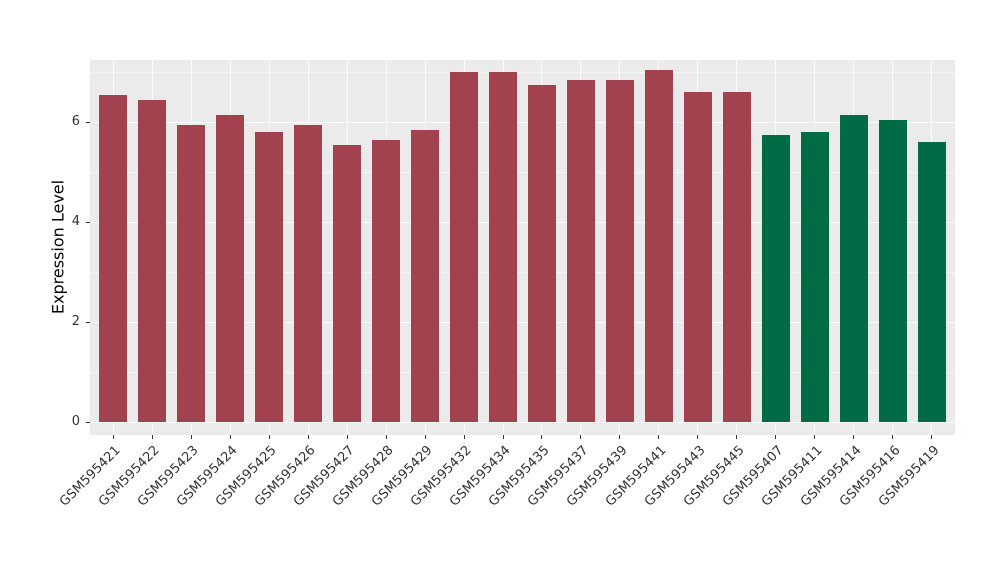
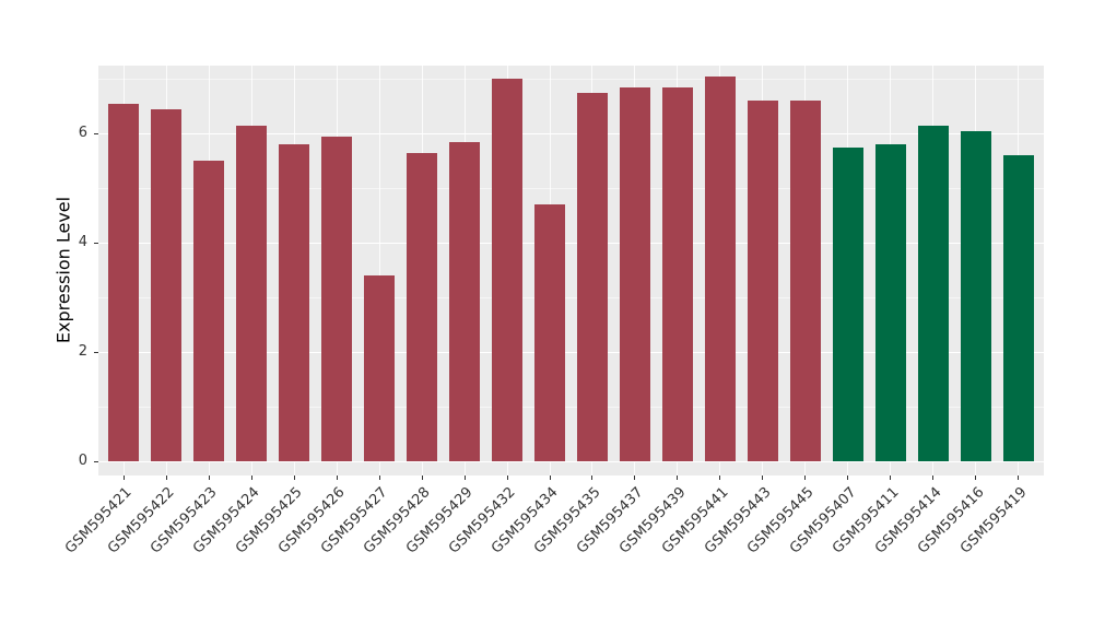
GSM595423: 6.0 -> 5.5
GSM595427: 5.5 -> 3.4
GSM595434: 7.0 -> 4.7
